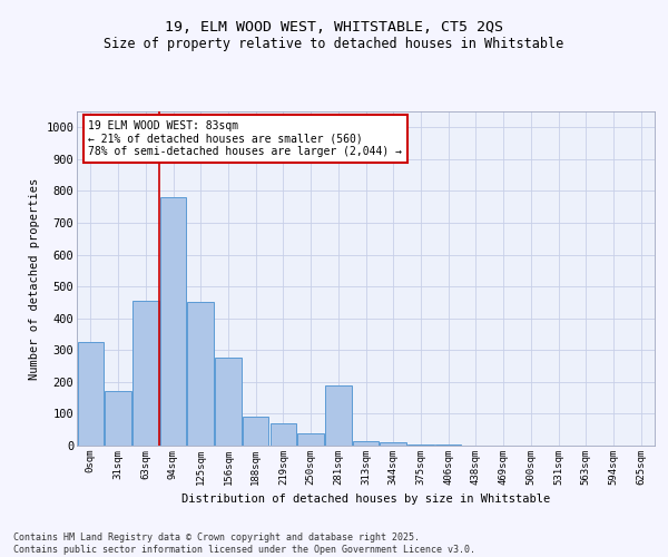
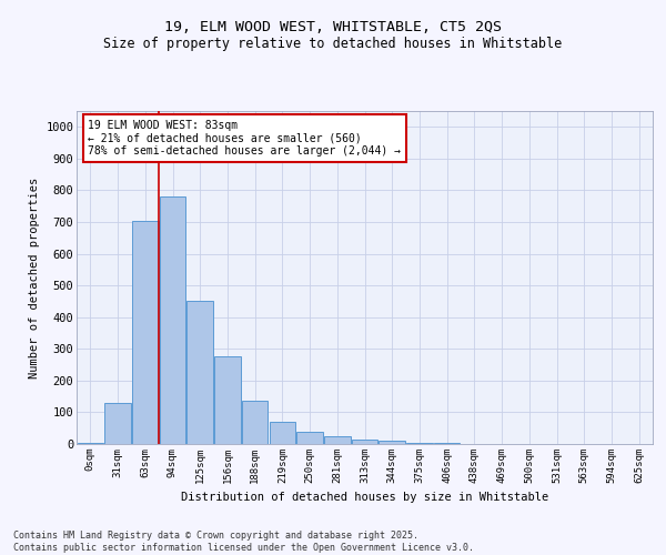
0sqm: 325 -> 5
31sqm: 170 -> 130
63sqm: 455 -> 705
188sqm: 90 -> 135
281sqm: 190 -> 25
